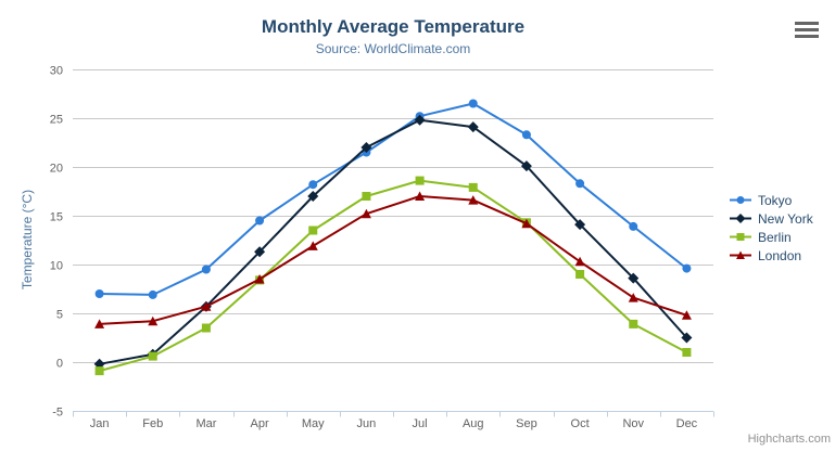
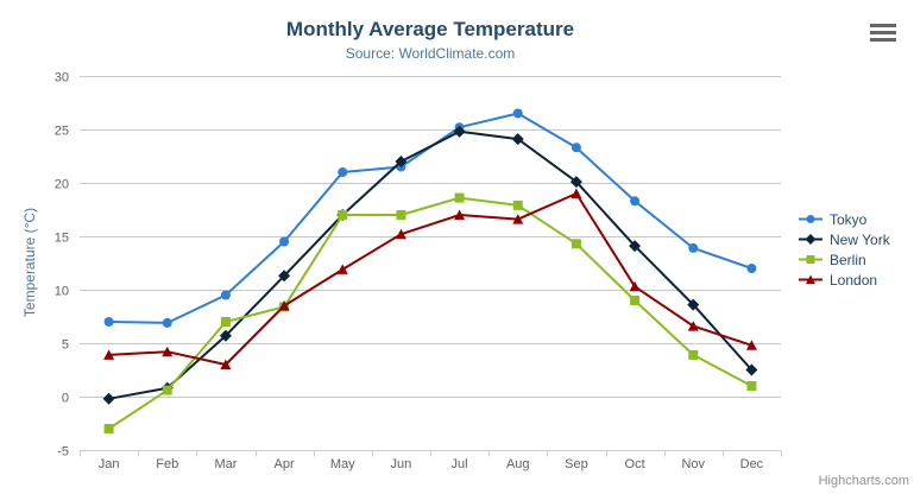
Berlin/Jan: -1 -> -3
Berlin/Mar: 4 -> 7
London/Mar: 6 -> 3
Tokyo/May: 18 -> 21
Berlin/May: 14 -> 17
London/Sep: 14 -> 19
Tokyo/Dec: 10 -> 12
